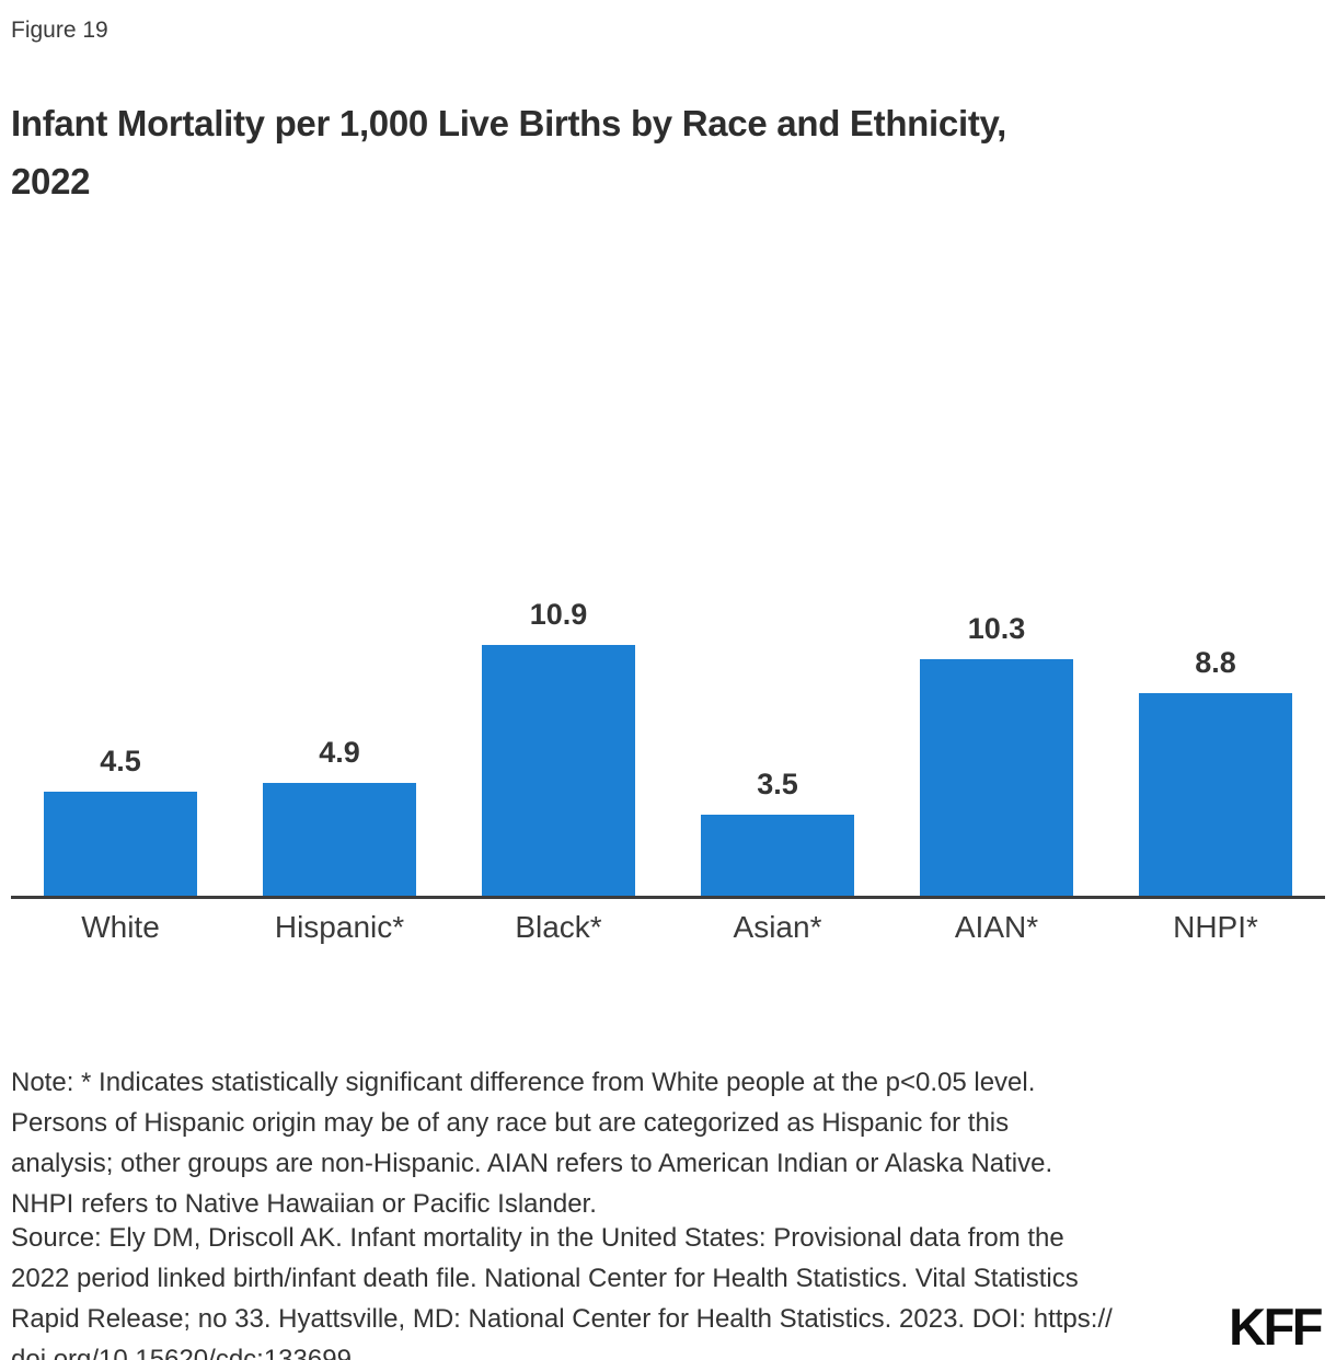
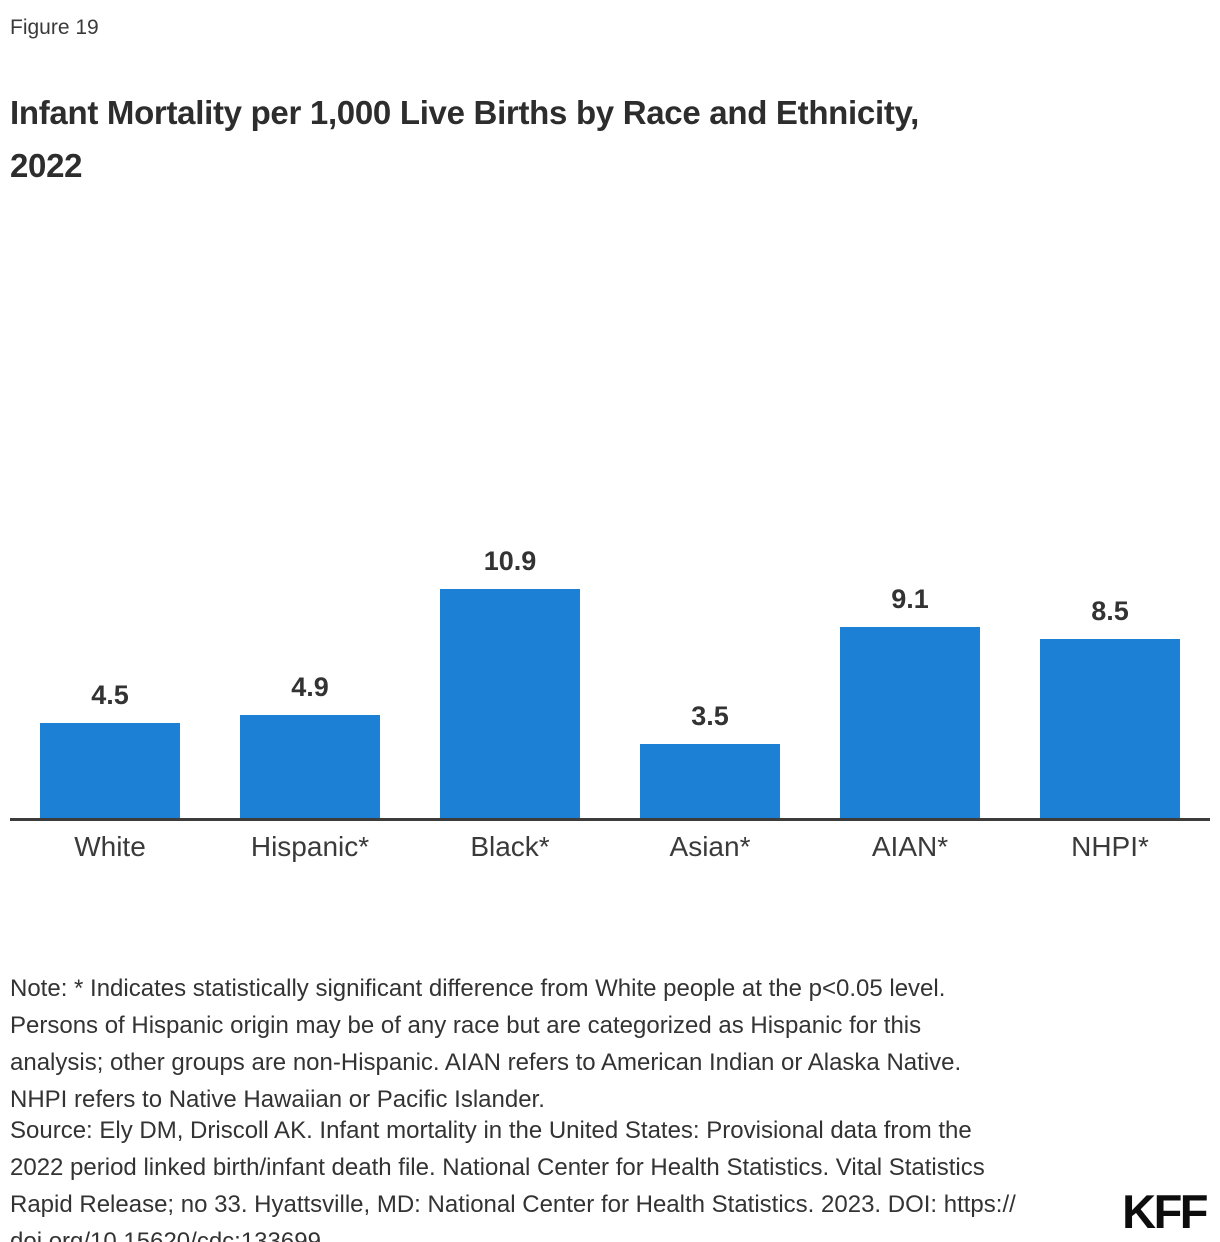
AIAN*: 10.3 -> 9.1
NHPI*: 8.8 -> 8.5
